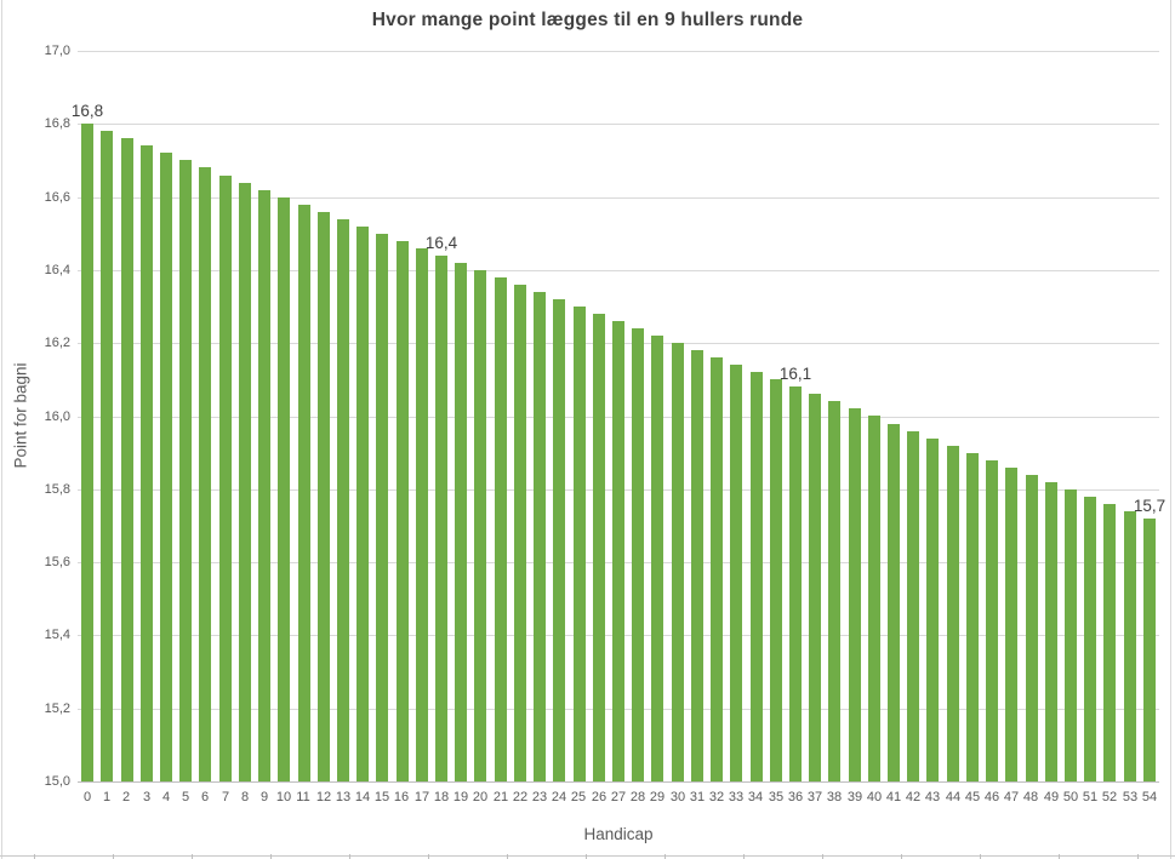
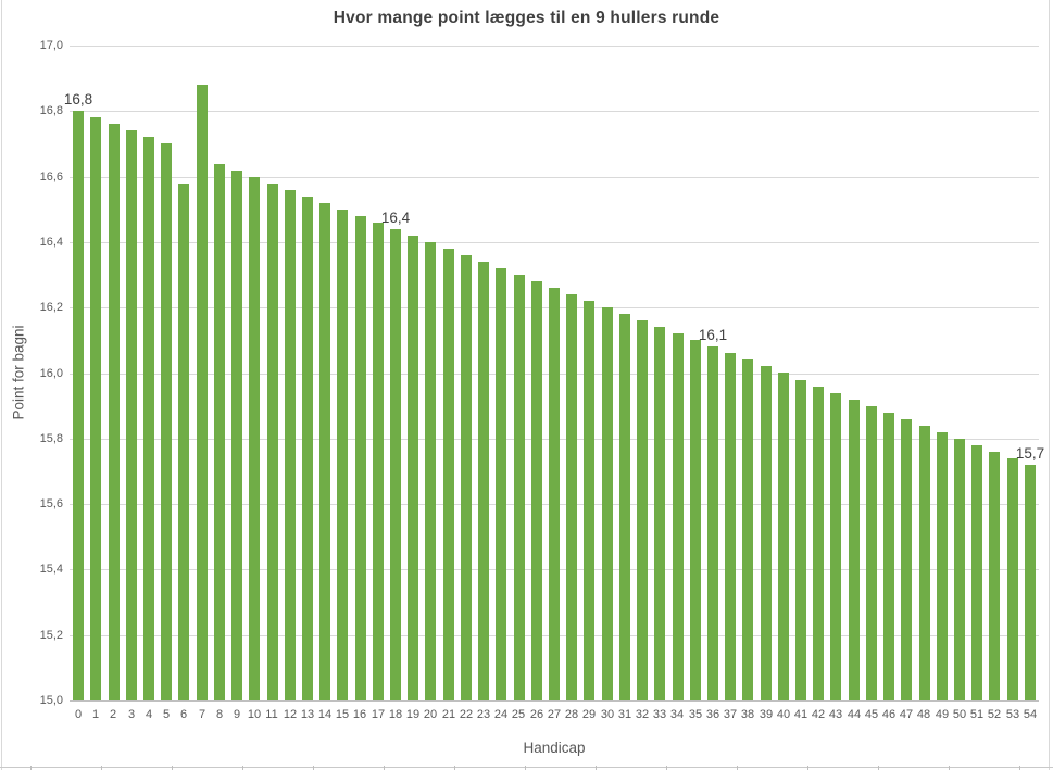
6: 16,68 -> 16,58
7: 16,66 -> 16,88
